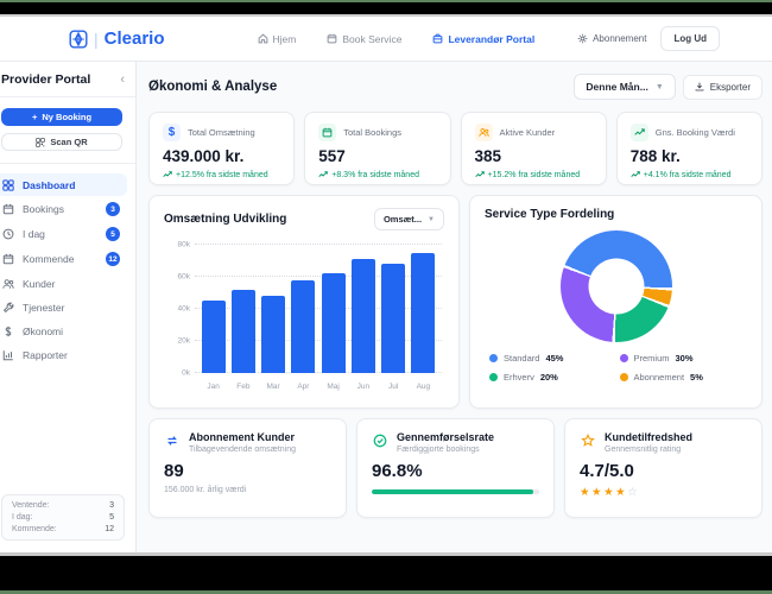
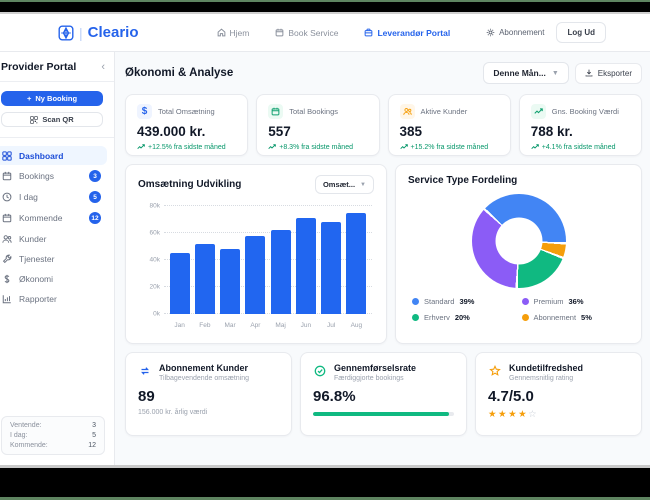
Service Type Fordeling/Standard: 45% -> 39%
Service Type Fordeling/Premium: 30% -> 36%
